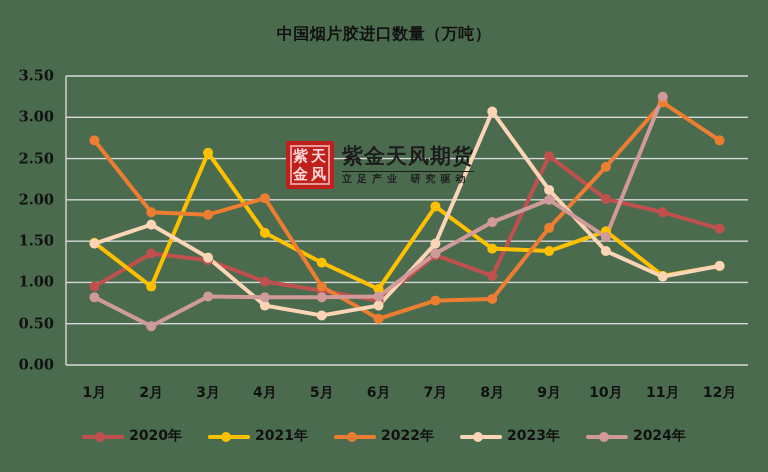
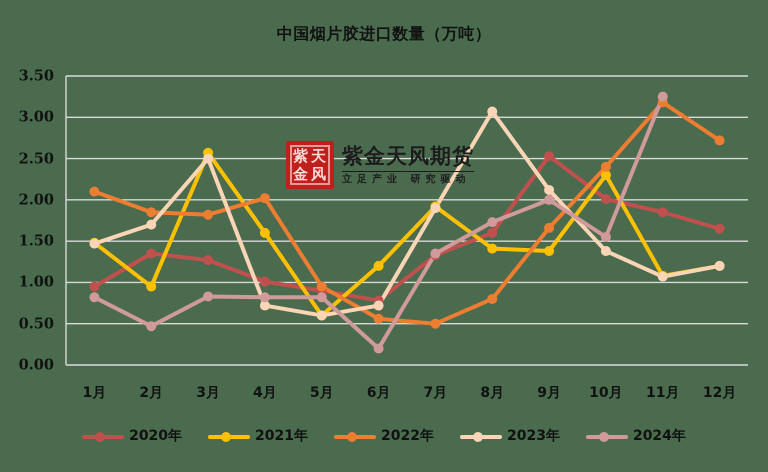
2022年/1月: 2.7 -> 2.1
2023年/3月: 1.3 -> 2.5
2021年/5月: 1.2 -> 0.6
2021年/6月: 0.9 -> 1.2
2024年/6月: 0.8 -> 0.2
2022年/7月: 0.8 -> 0.5
2023年/7月: 1.5 -> 1.9
2020年/8月: 1.1 -> 1.6
2021年/10月: 1.6 -> 2.3
